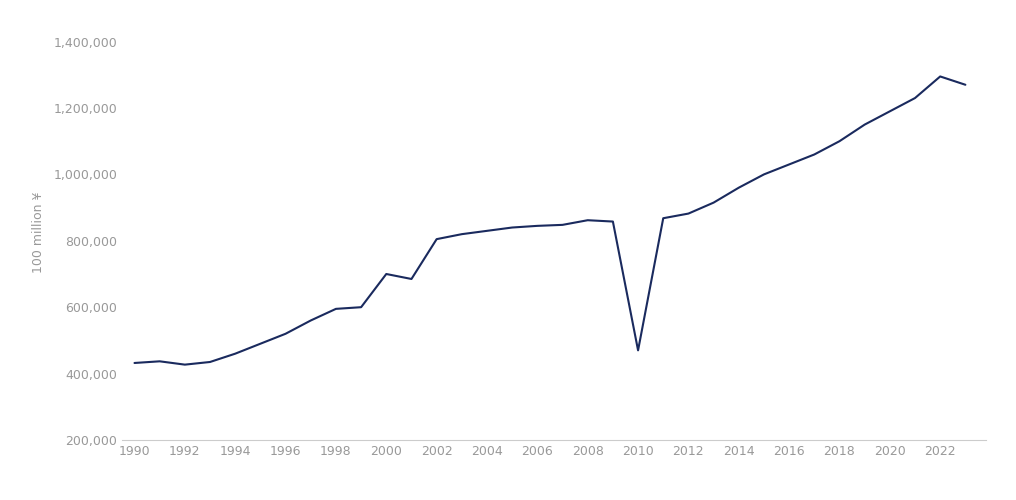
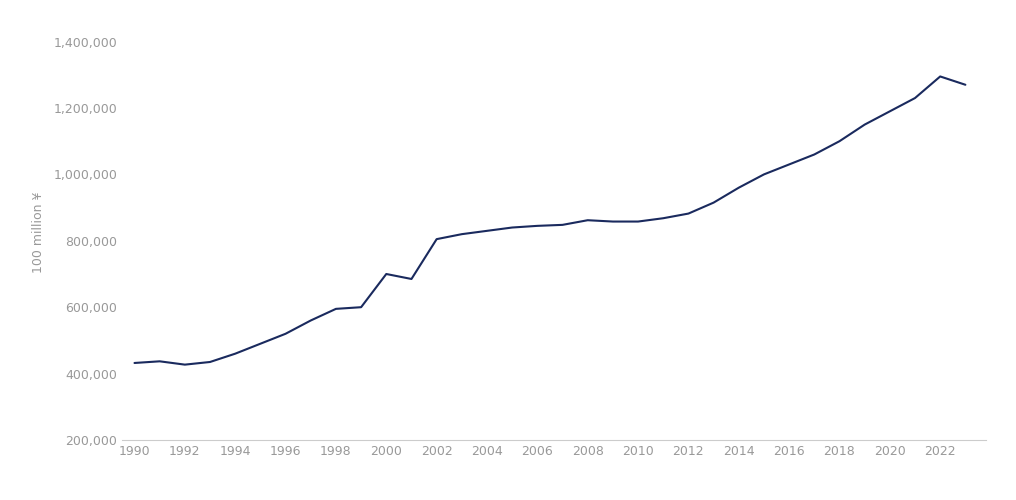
2010: 470,000 -> 858,000
